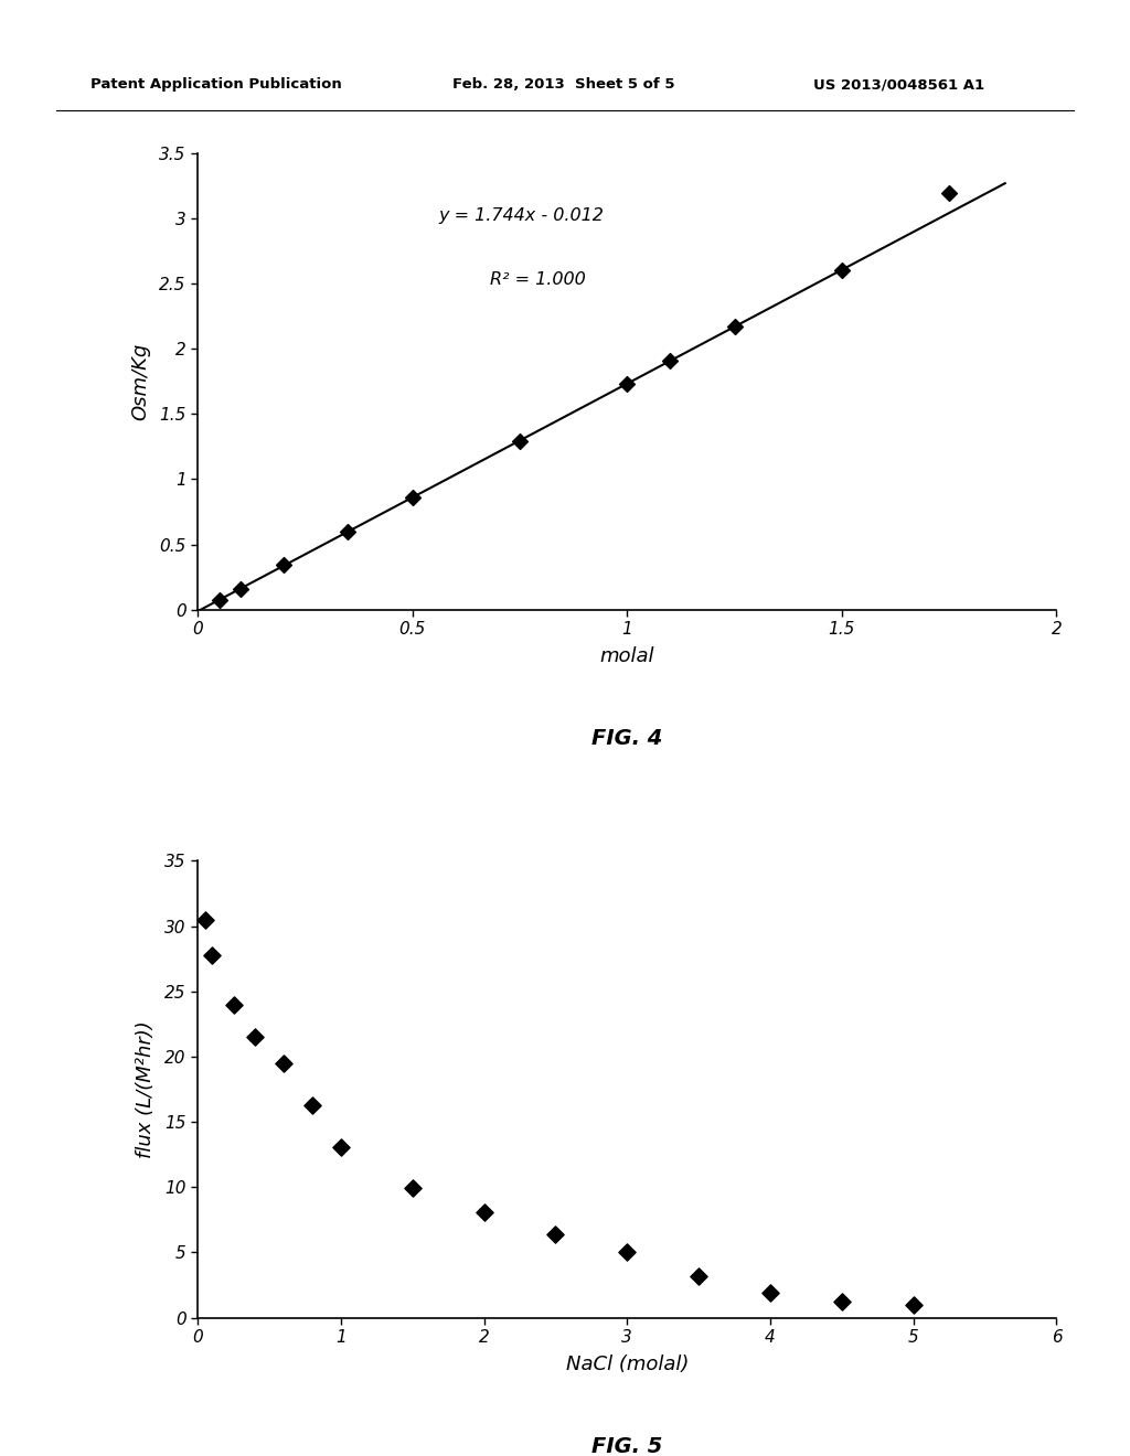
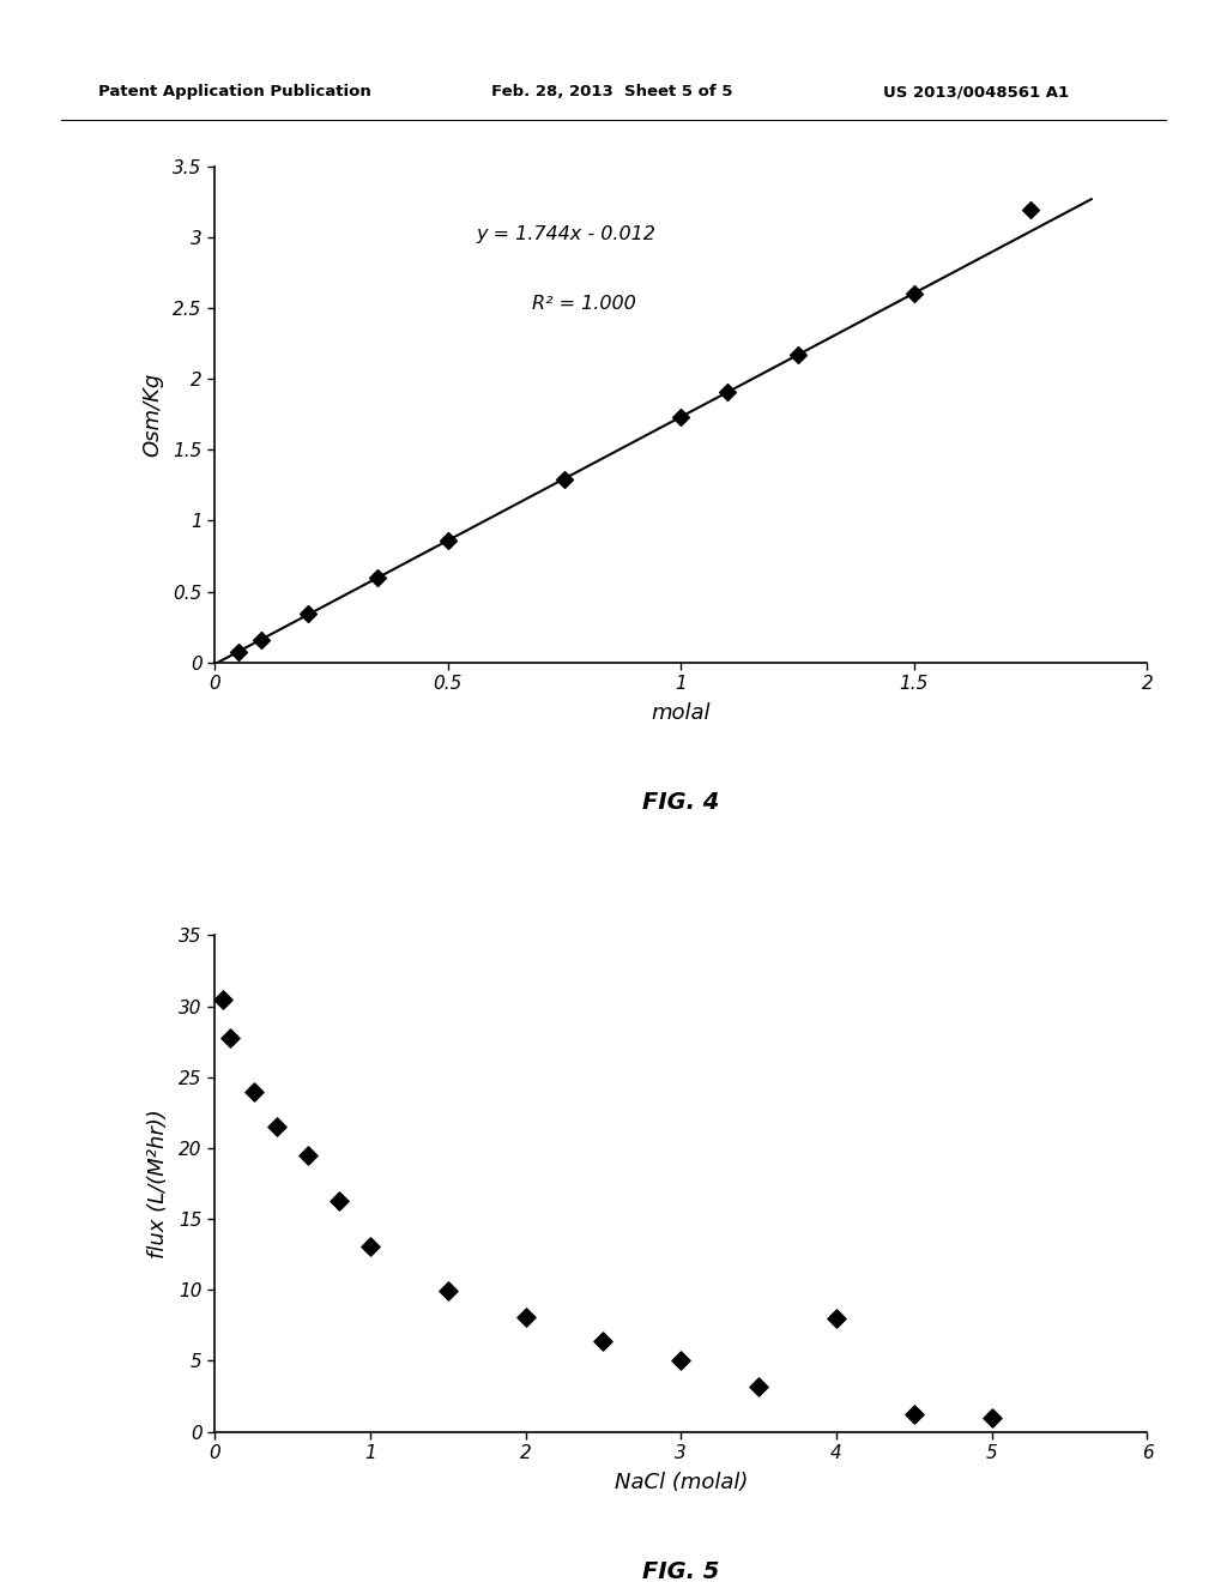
4: 1.9 -> 8.0
